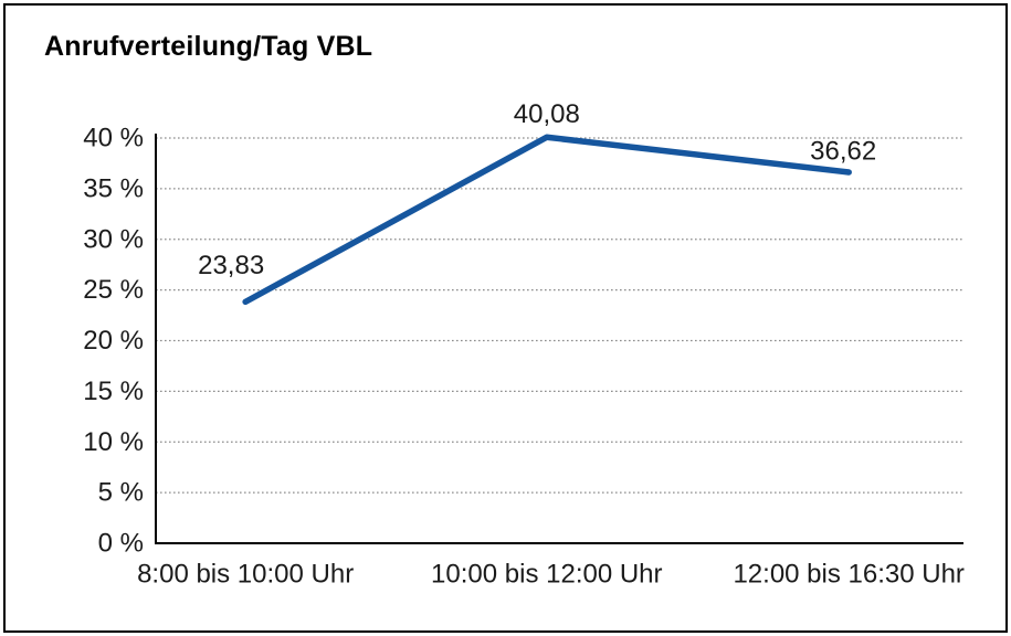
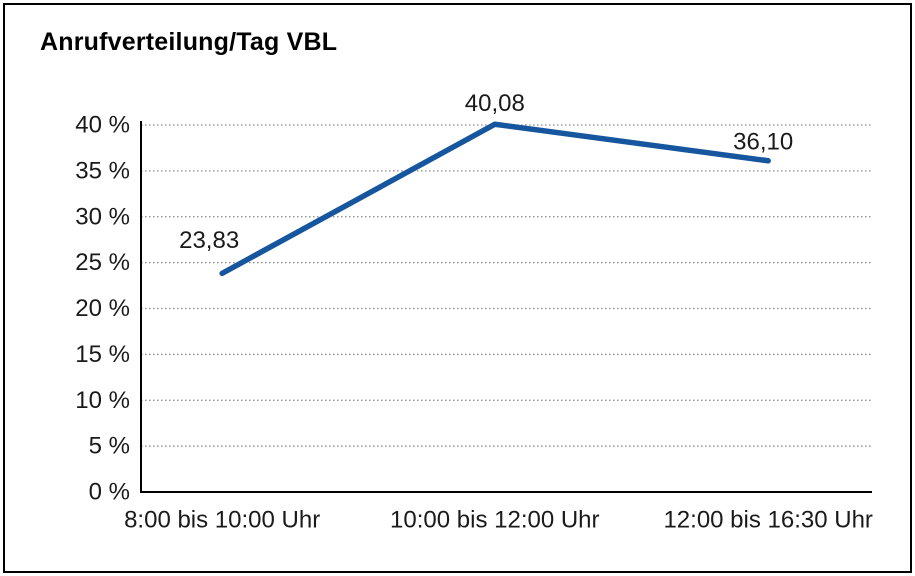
12:00 bis 16:30 Uhr: 36,62 -> 36,10
